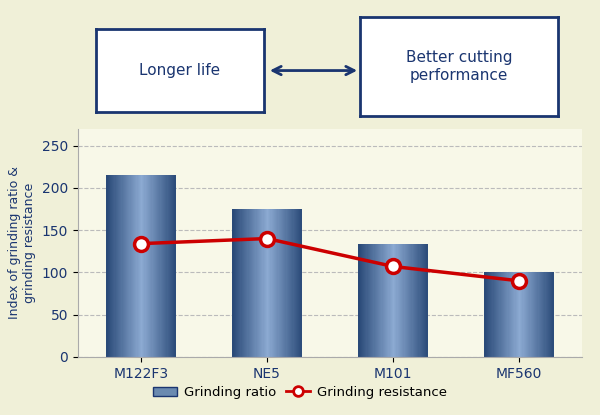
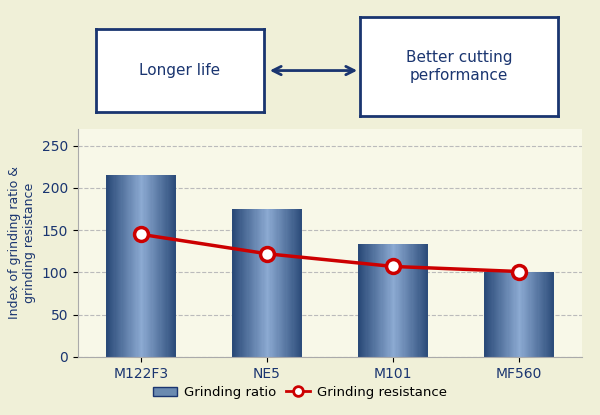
Grinding resistance/M122F3: 134 -> 145
Grinding resistance/NE5: 140 -> 122
Grinding resistance/MF560: 90 -> 101
